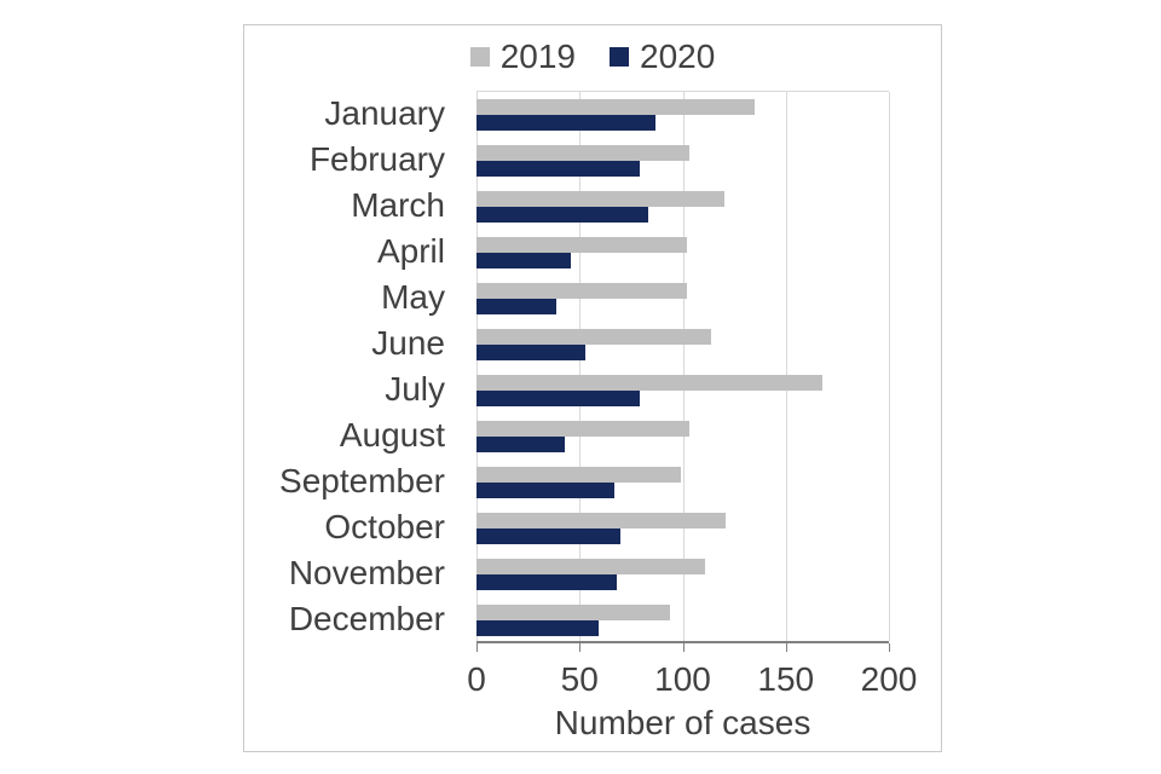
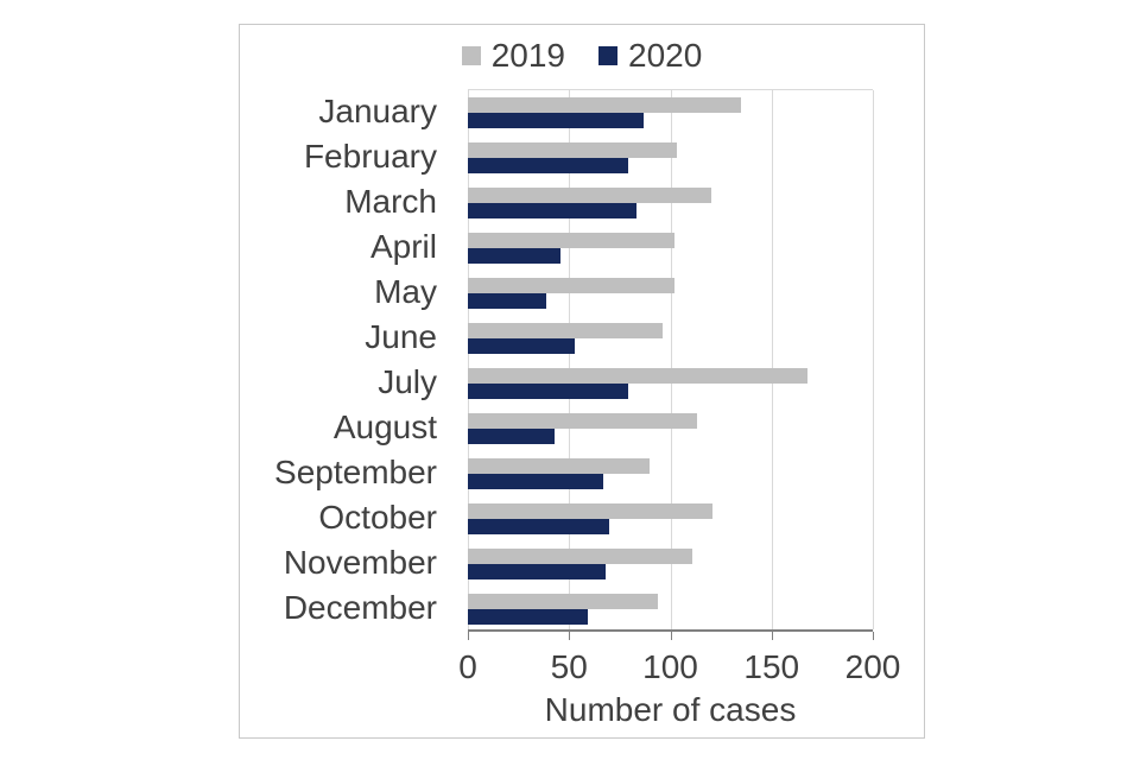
2019/June: 114 -> 96
2019/August: 103 -> 113
2019/September: 99 -> 90
